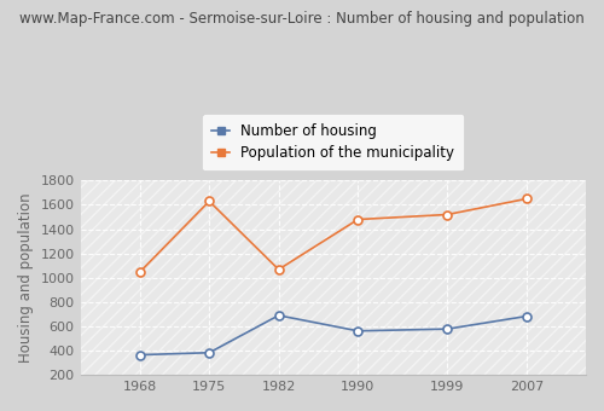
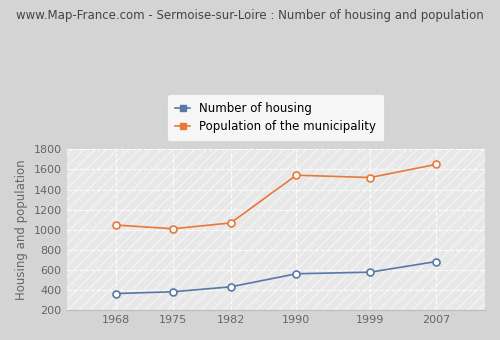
Population of the municipality/1975: 1630 -> 1010
Number of housing/1982: 690 -> 430
Population of the municipality/1990: 1480 -> 1540
